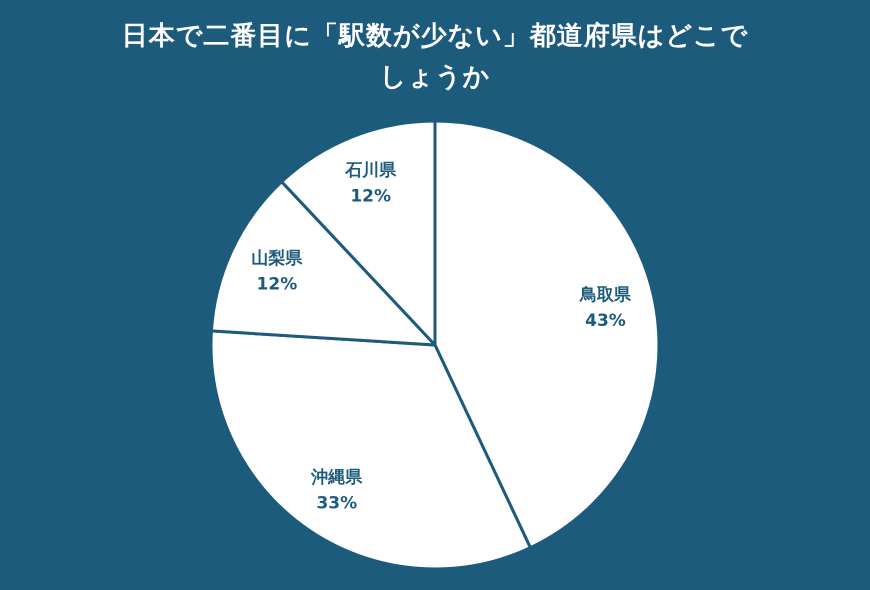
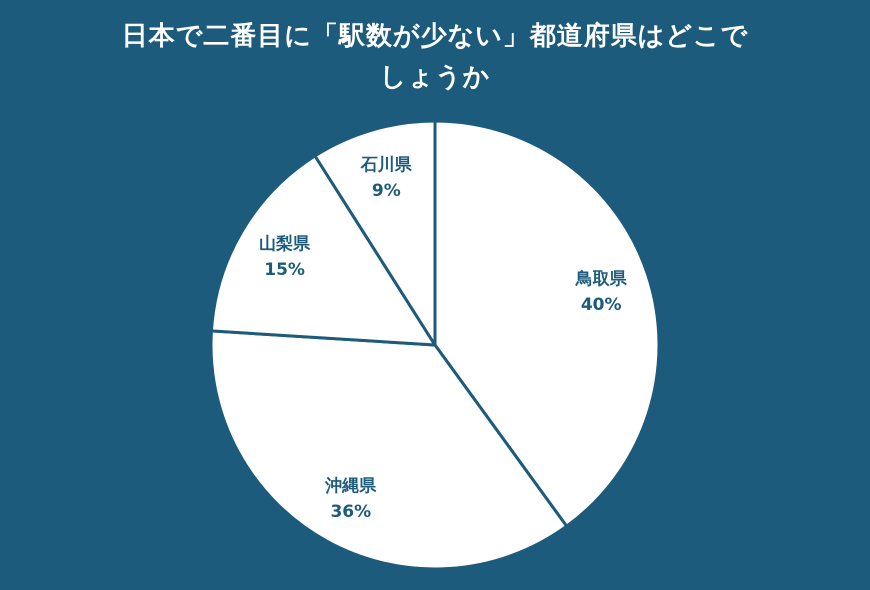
鳥取県: 43% -> 40%
沖縄県: 33% -> 36%
山梨県: 12% -> 15%
石川県: 12% -> 9%
